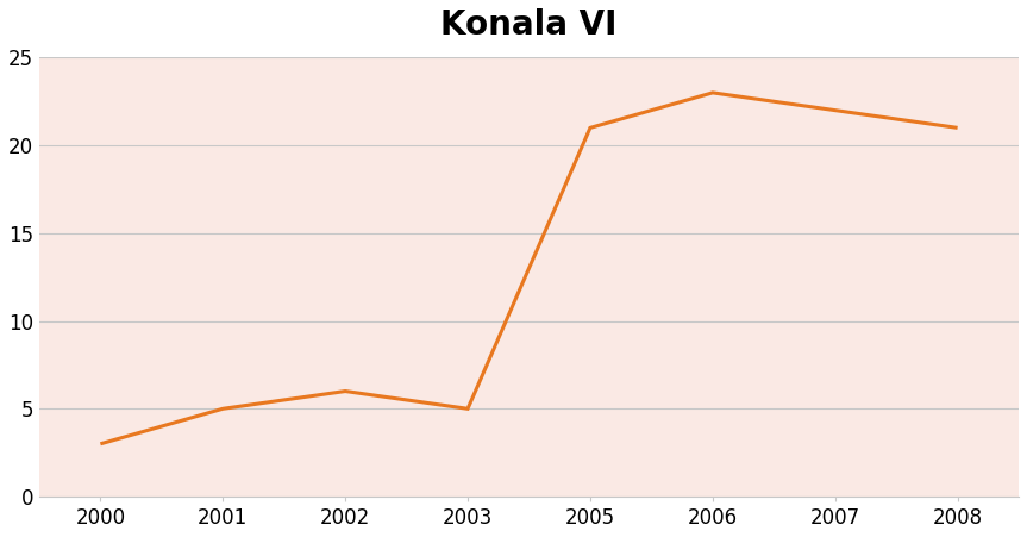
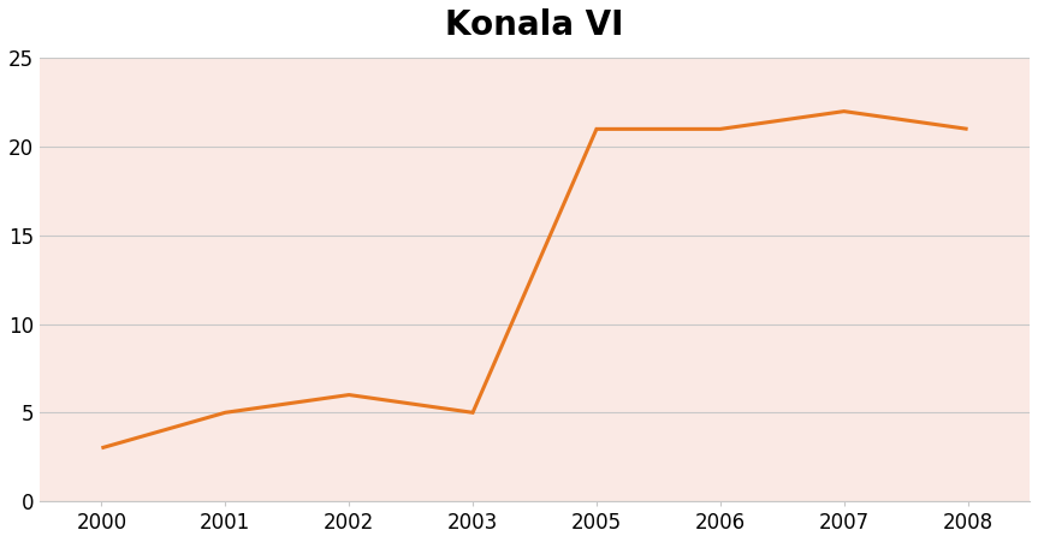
2006: 23 -> 21
